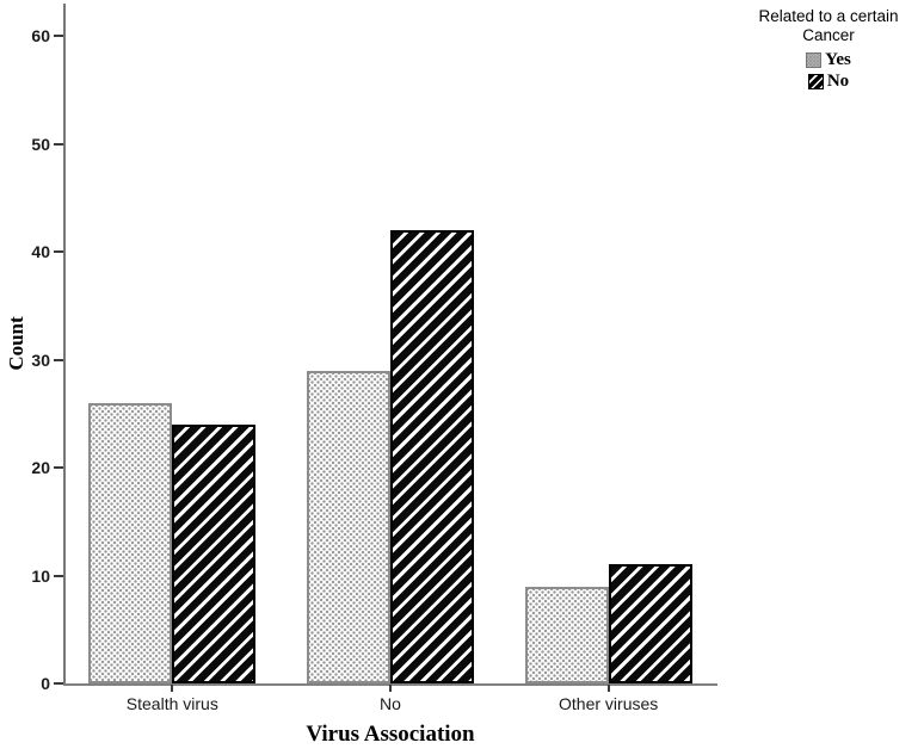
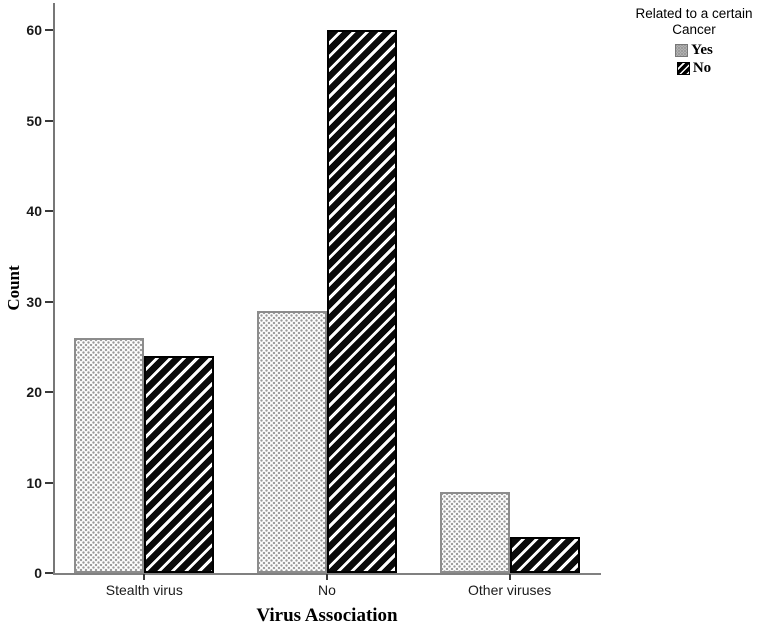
No/No: 42 -> 60
No/Other viruses: 11 -> 4
